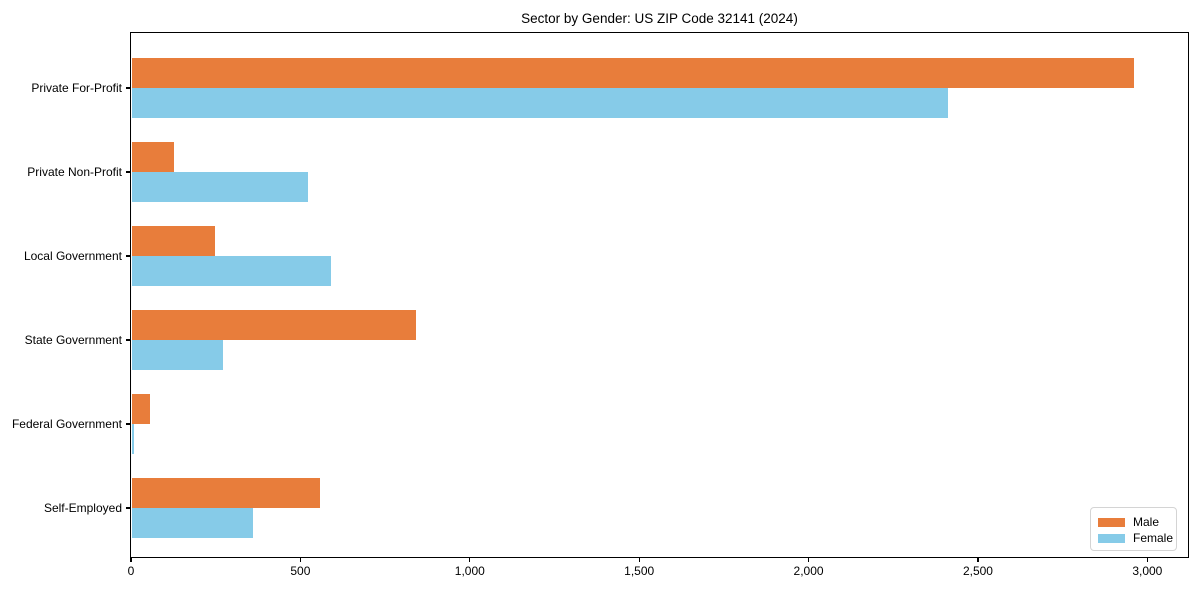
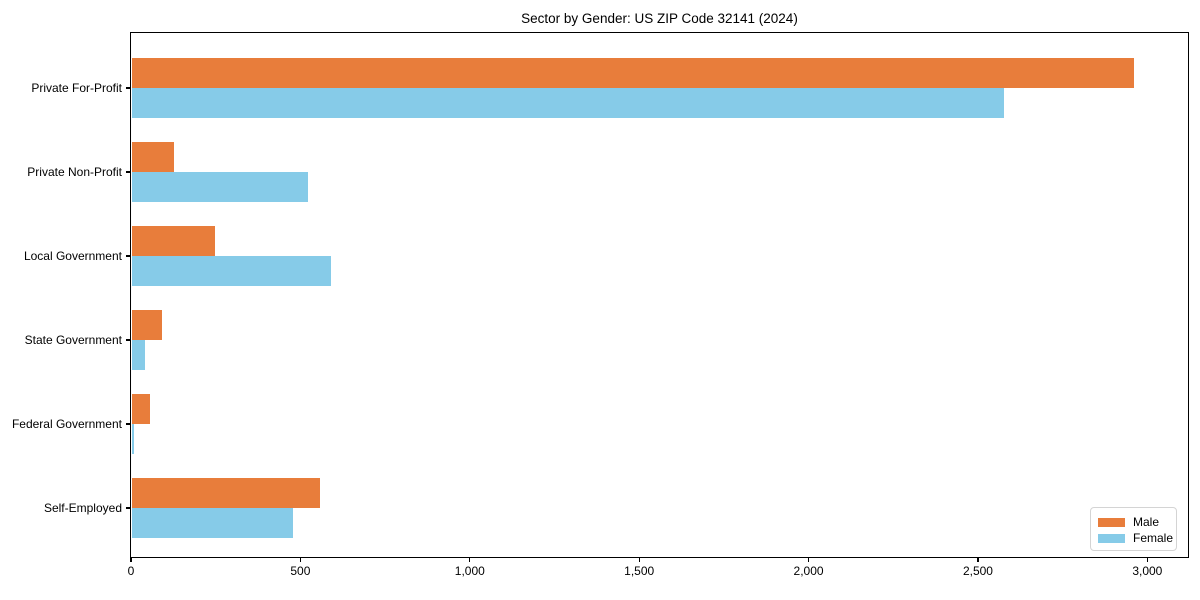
Female/Private For-Profit: 2410 -> 2580
Male/State Government: 840 -> 90
Female/State Government: 270 -> 40
Female/Self-Employed: 360 -> 480
